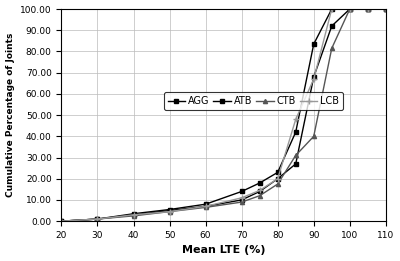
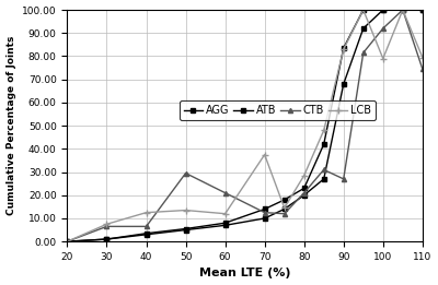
CTB/30: 1.0 -> 6.5
LCB/30: 1.0 -> 7.5
CTB/40: 2.5 -> 6.5
LCB/40: 3.0 -> 12.5
CTB/50: 4.5 -> 29.5
LCB/50: 4.5 -> 13.5
CTB/60: 6.5 -> 21.0
LCB/60: 7.0 -> 12.0
CTB/70: 9.0 -> 12.5
LCB/70: 11.0 -> 37.5
CTB/80: 17.5 -> 21.0
LCB/80: 20.0 -> 28.5
CTB/90: 40.0 -> 27.0
LCB/90: 67.0 -> 83.0
CTB/100: 100.0 -> 92.0
LCB/100: 100.0 -> 79.0
CTB/110: 100.0 -> 74.5
LCB/110: 100.0 -> 79.5
